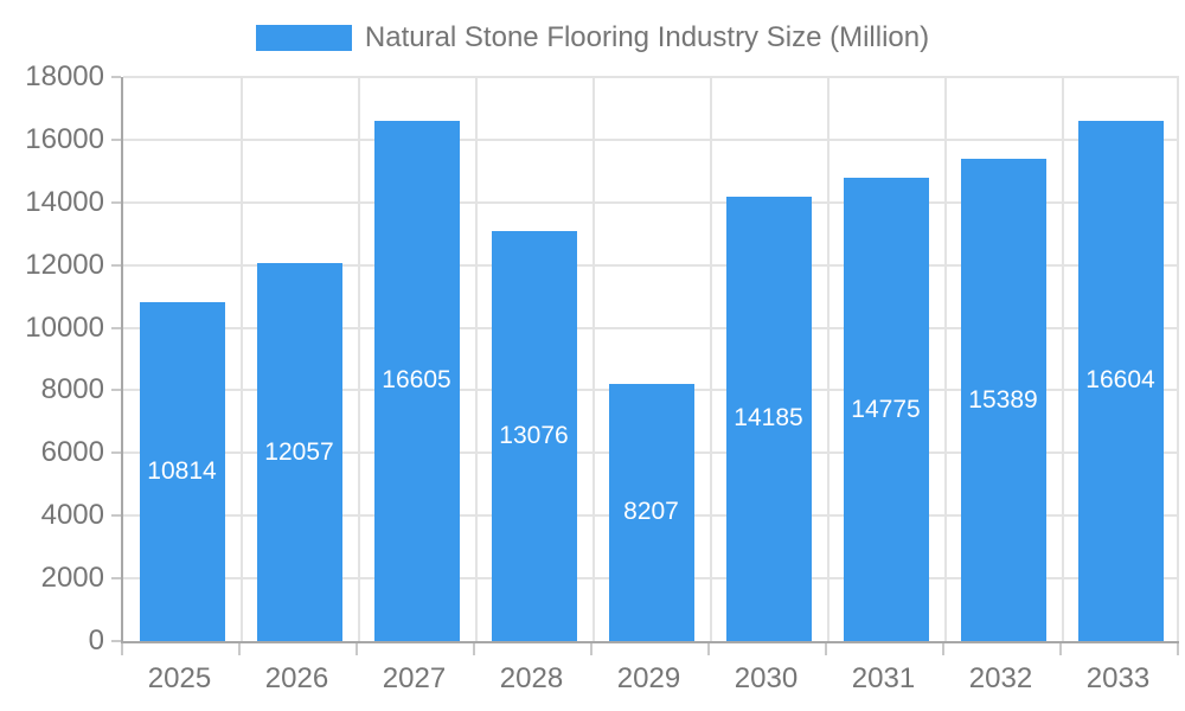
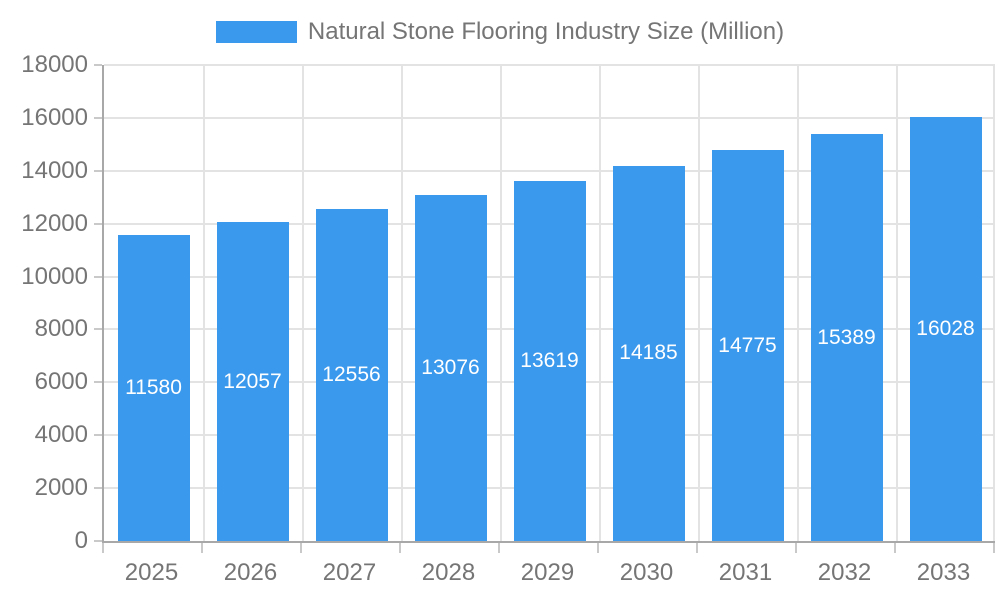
2025: 10814 -> 11580
2027: 16605 -> 12556
2029: 8207 -> 13619
2033: 16604 -> 16028
